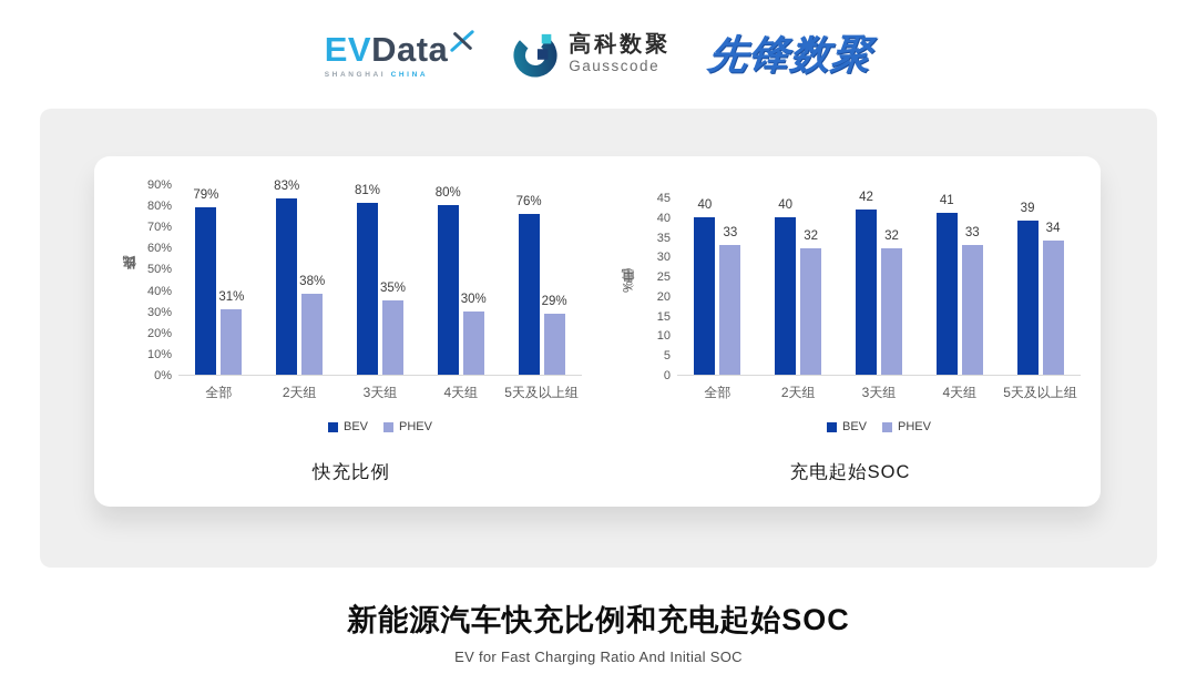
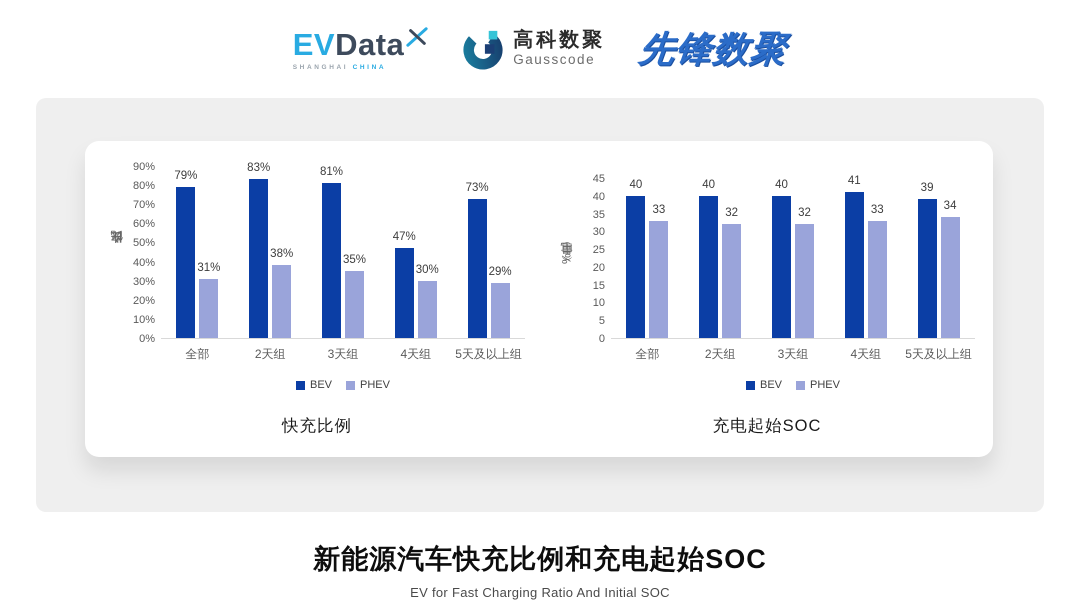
快充比例/BEV/4天组: 80% -> 47%
快充比例/BEV/5天及以上组: 76% -> 73%
充电起始SOC/BEV/3天组: 42 -> 40
